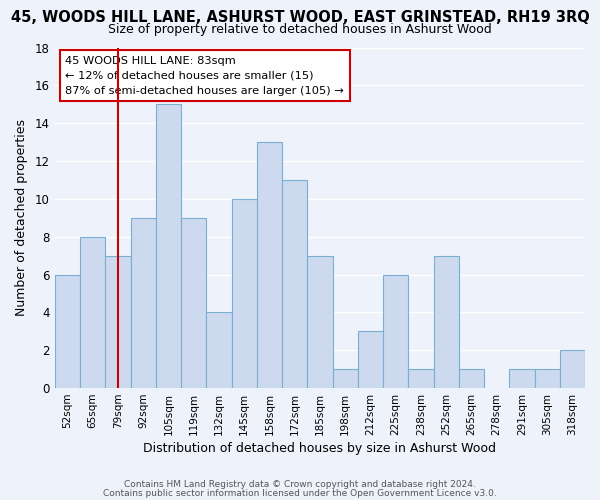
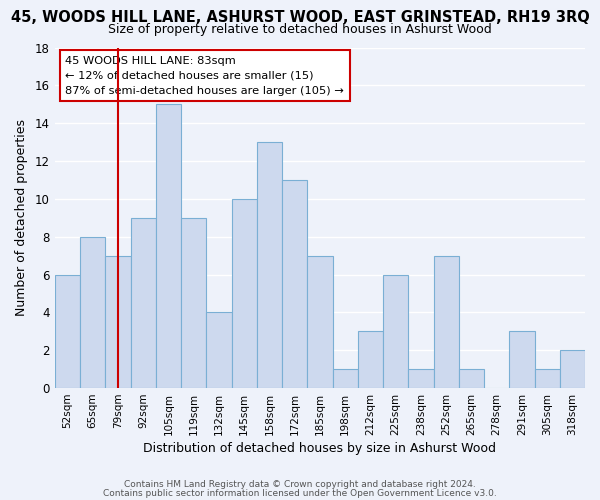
291sqm: 1 -> 3
